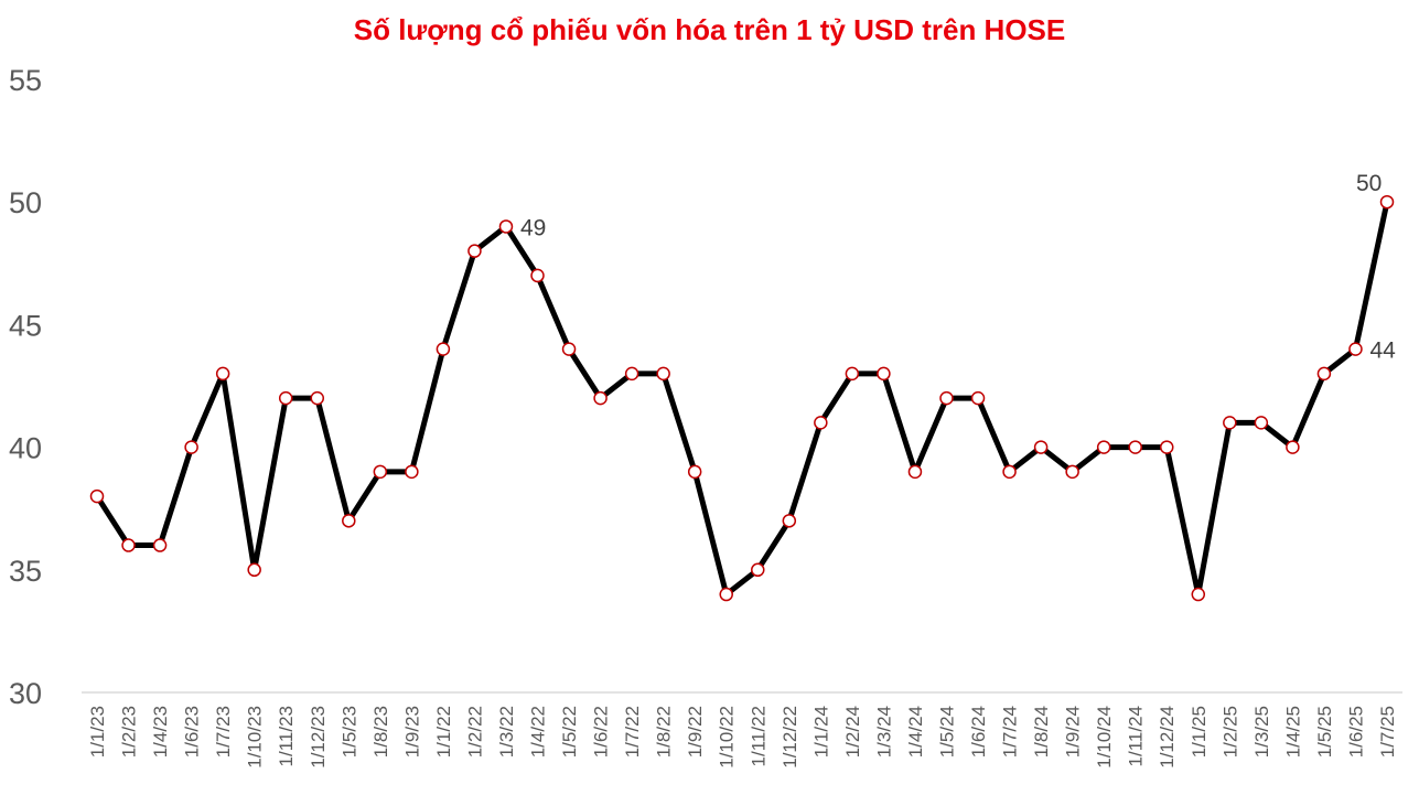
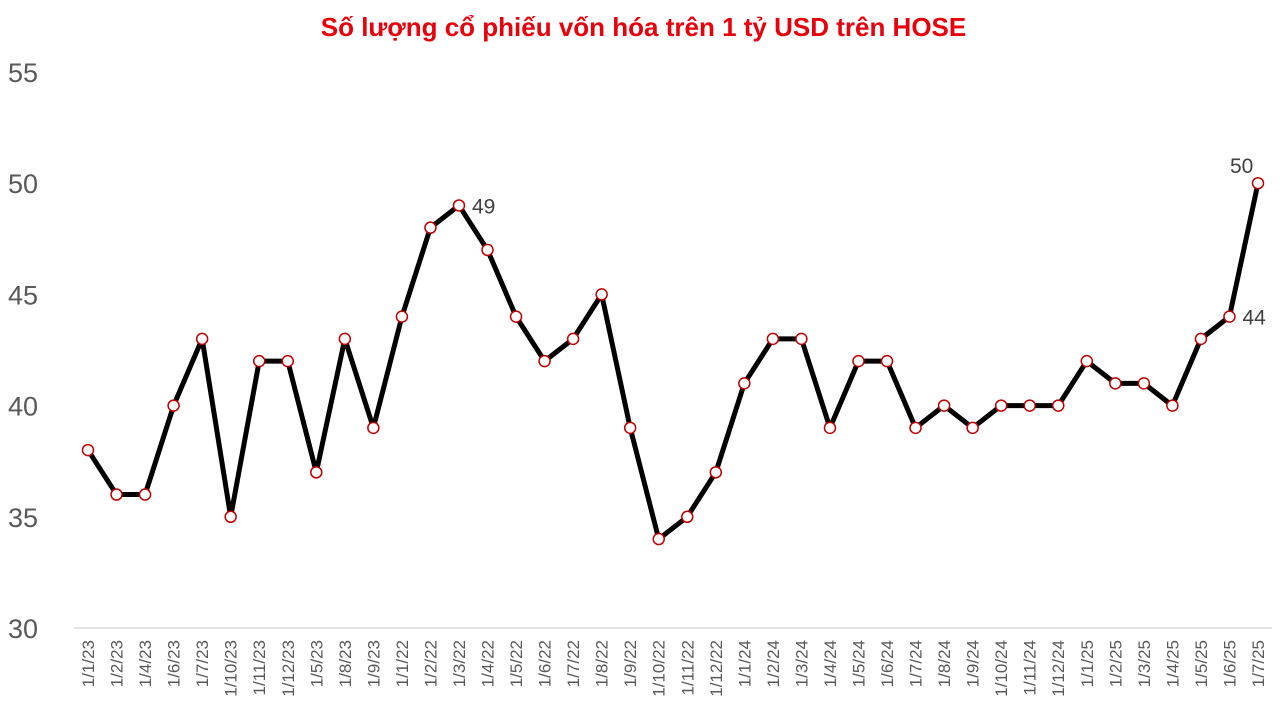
1/8/23: 39 -> 43
1/8/22: 43 -> 45
1/1/25: 34 -> 42
